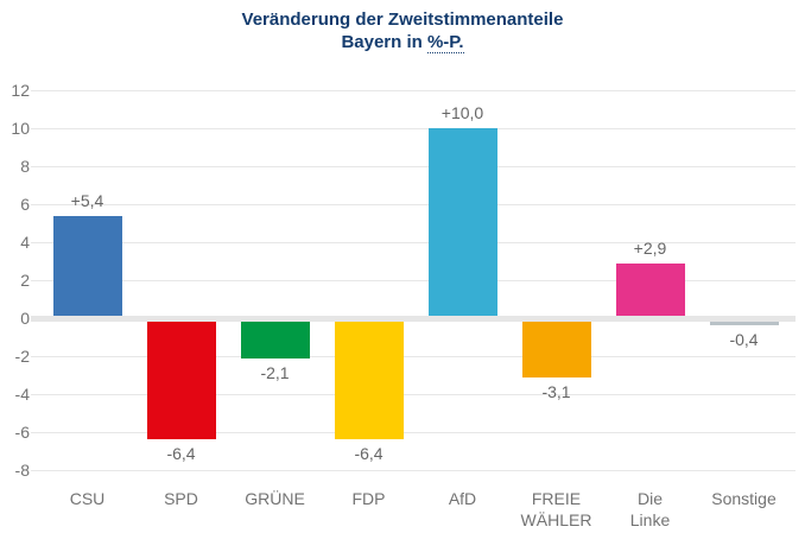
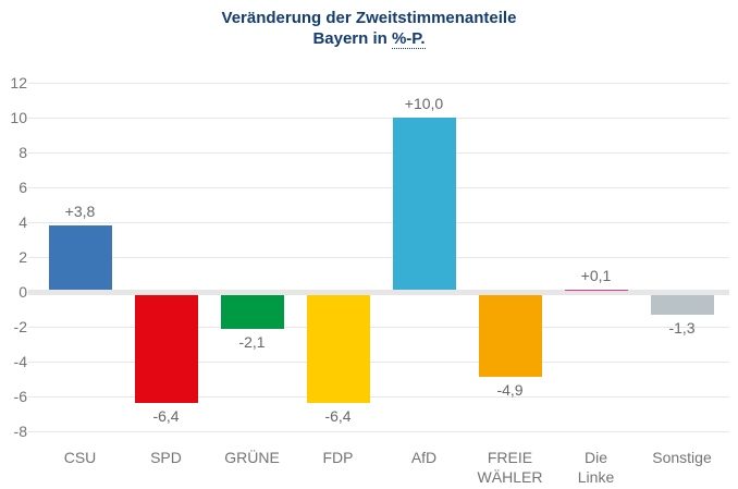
CSU: +5,4 -> +3,8
FREIE WÄHLER: -3,1 -> -4,9
Die Linke: +2,9 -> +0,1
Sonstige: -0,4 -> -1,3
